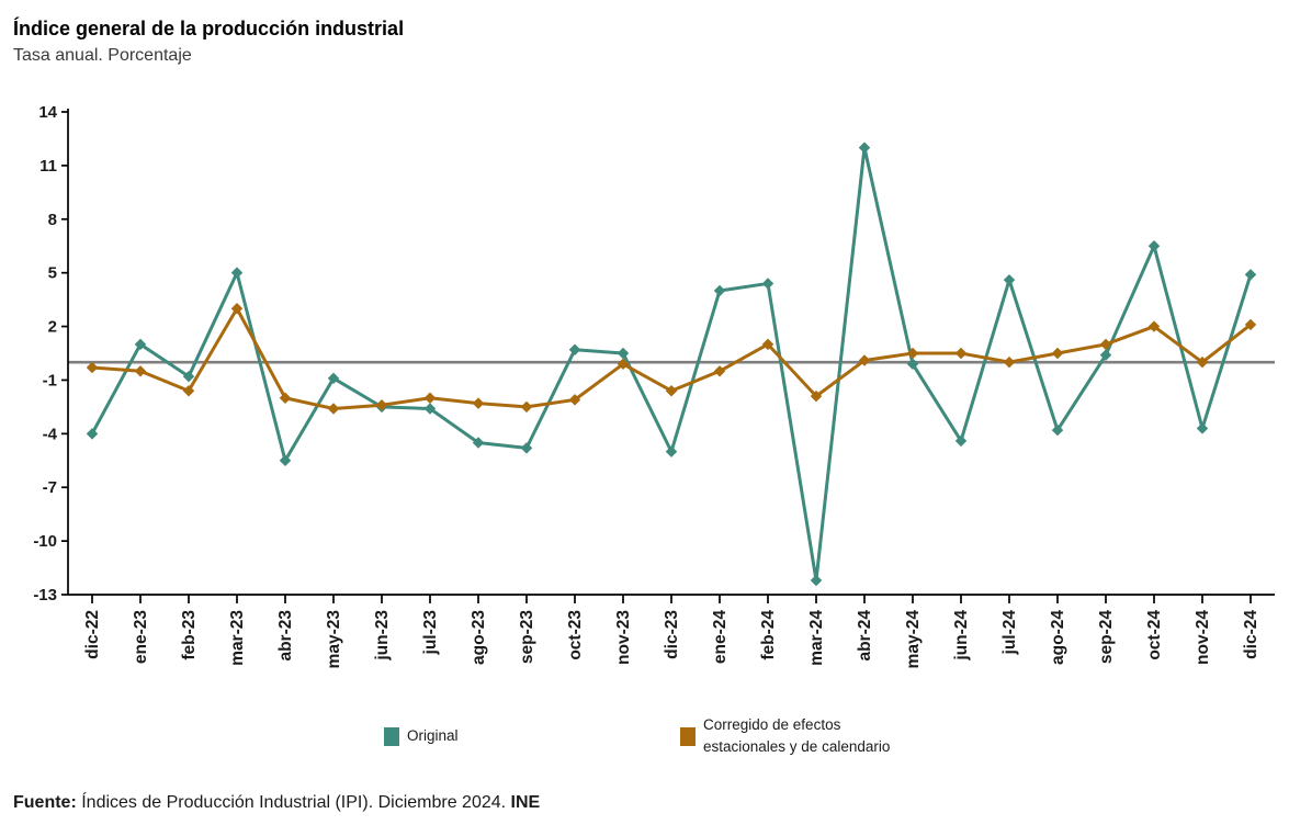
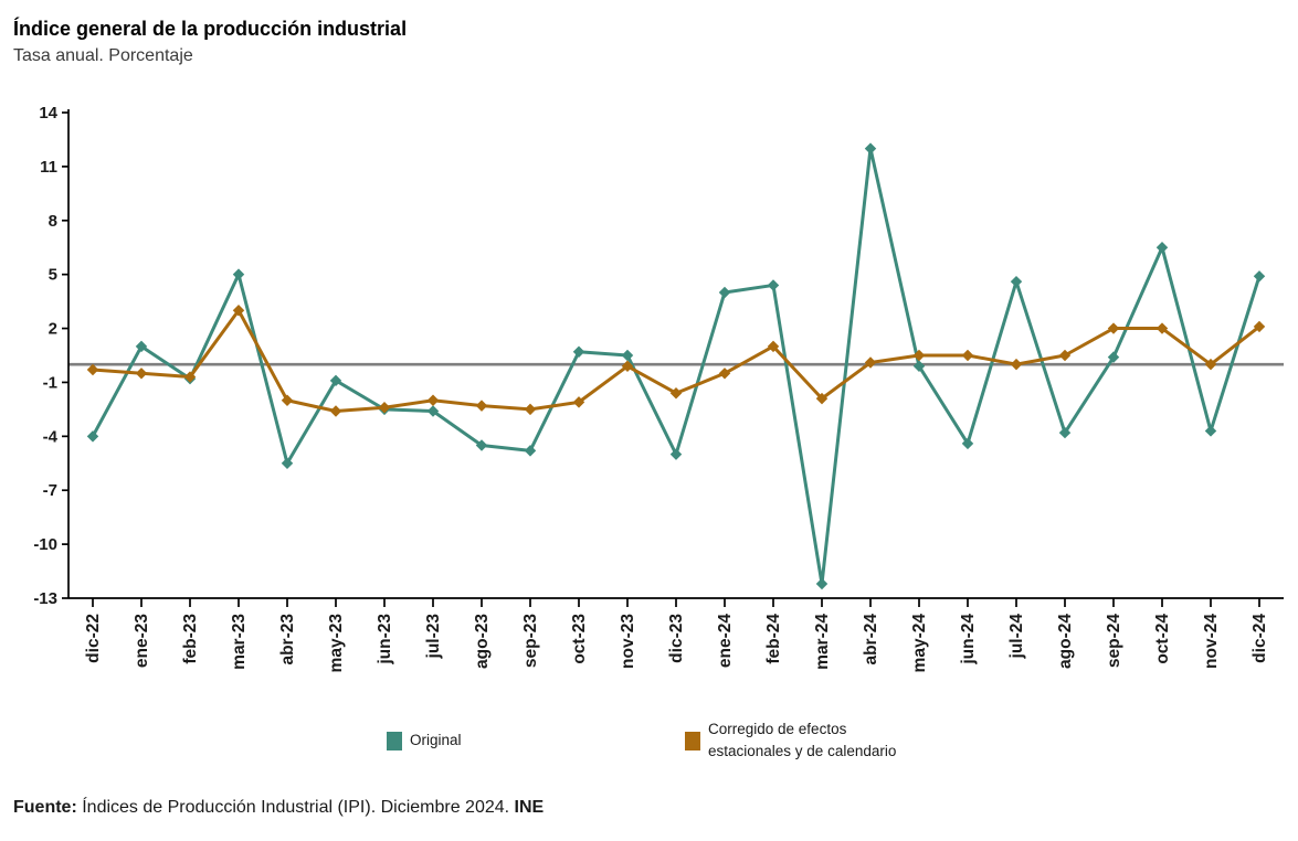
Corregido de efectos estacionales y de calendario/feb-23: -1.6 -> -0.7
Corregido de efectos estacionales y de calendario/sep-24: 1.0 -> 2.0
